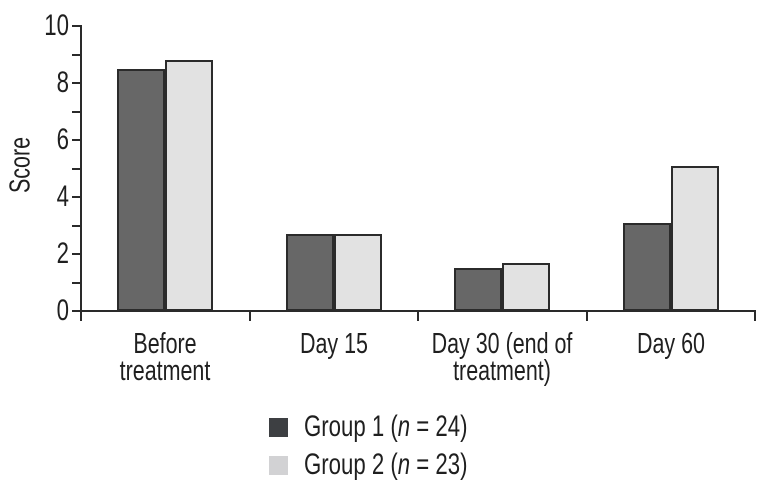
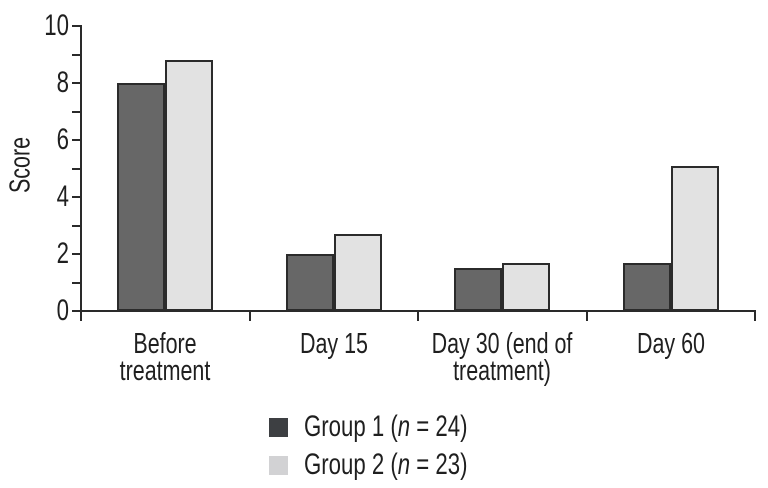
Group 1 (n = 24)/Before treatment: 8.5 -> 8.0
Group 1 (n = 24)/Day 15: 2.7 -> 2.0
Group 1 (n = 24)/Day 60: 3.1 -> 1.7
